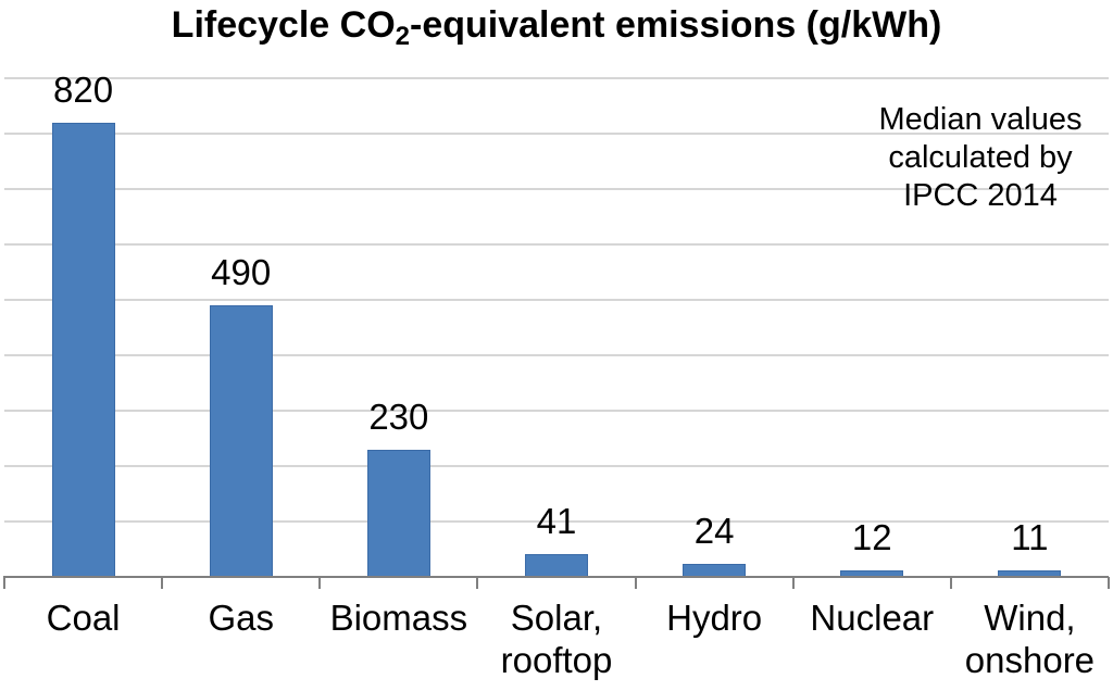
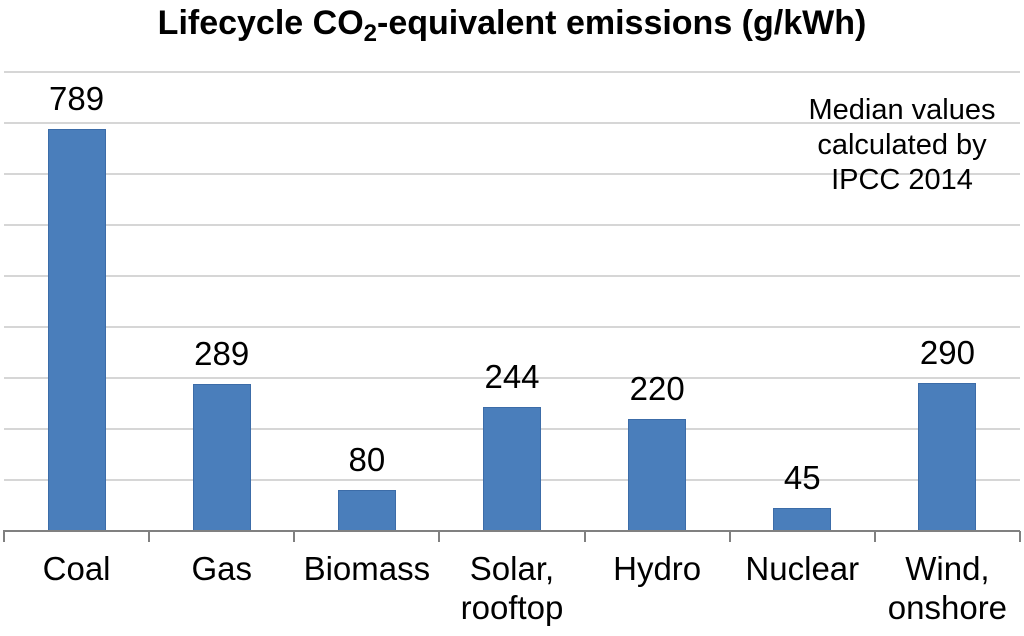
Coal: 820 -> 789
Gas: 490 -> 289
Biomass: 230 -> 80
Solar, rooftop: 41 -> 244
Hydro: 24 -> 220
Nuclear: 12 -> 45
Wind, onshore: 11 -> 290
